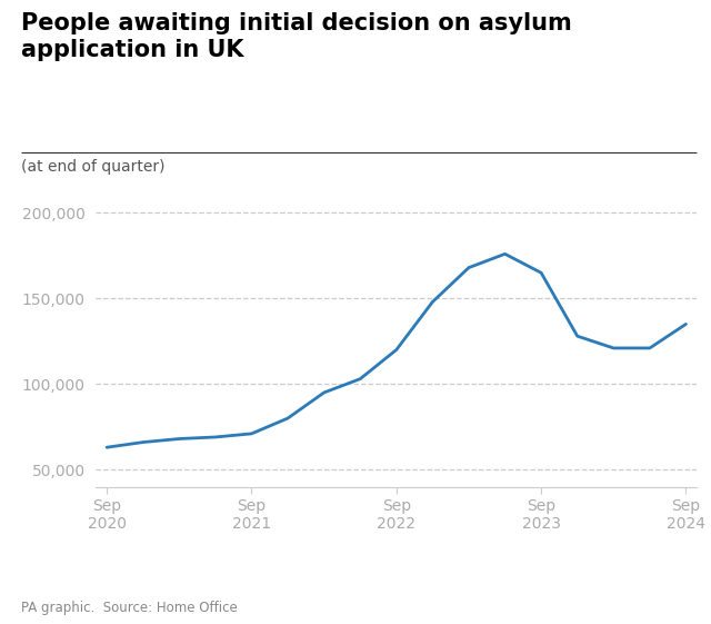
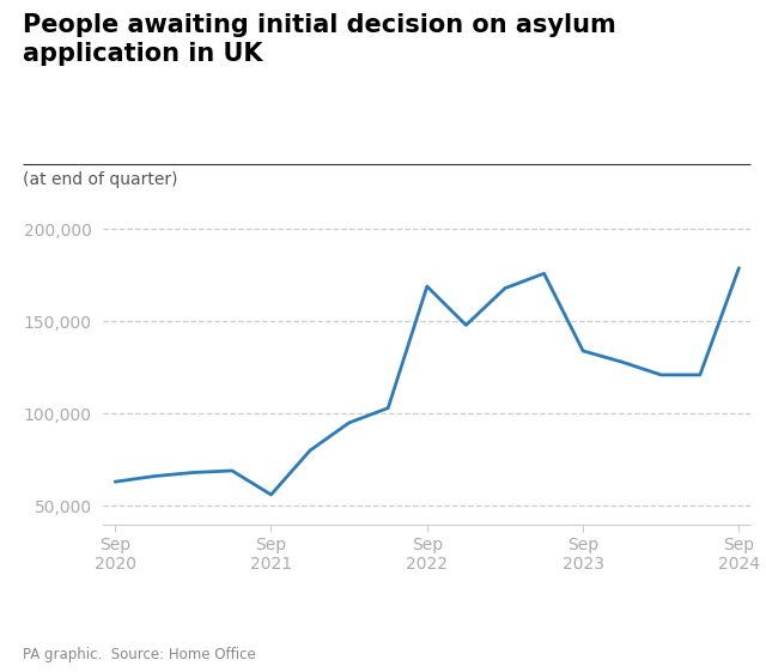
Sep 2021: 71,000 -> 56,000
Sep 2022: 120,000 -> 169,000
Sep 2023: 165,000 -> 134,000
Sep 2024: 135,000 -> 179,000
